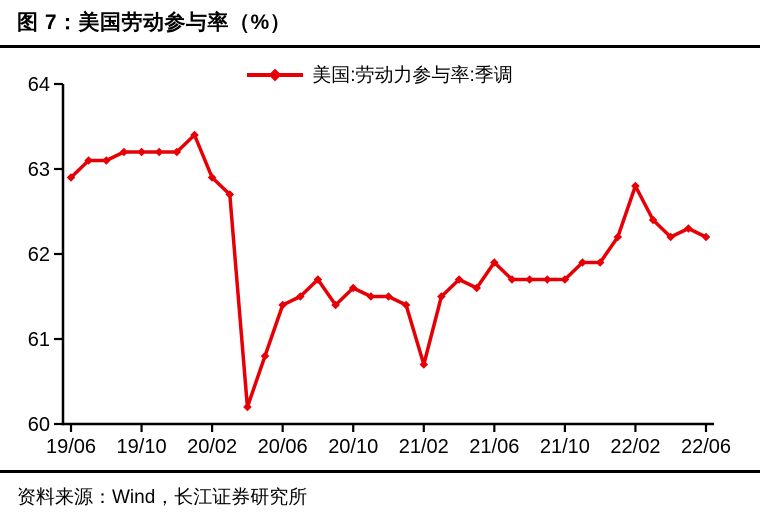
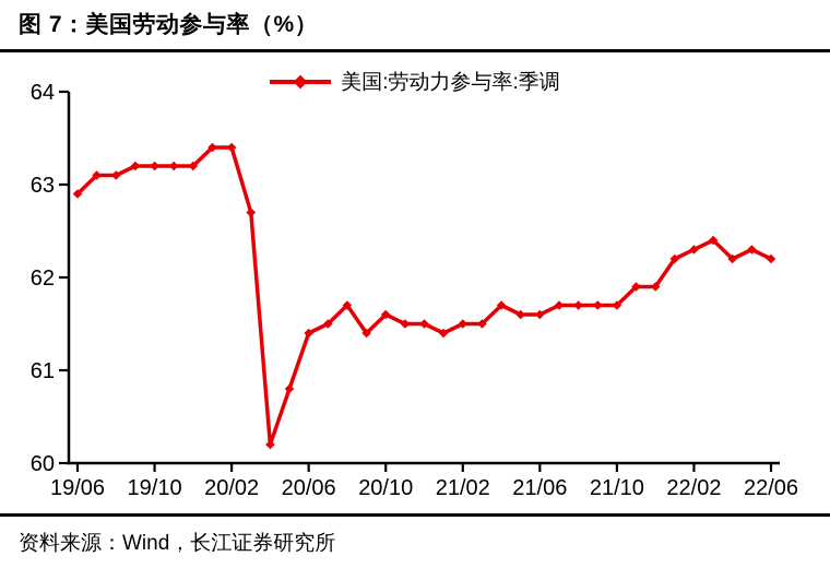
20/02: 62.9 -> 63.4
21/02: 60.7 -> 61.5
21/06: 61.9 -> 61.6
22/02: 62.8 -> 62.3
